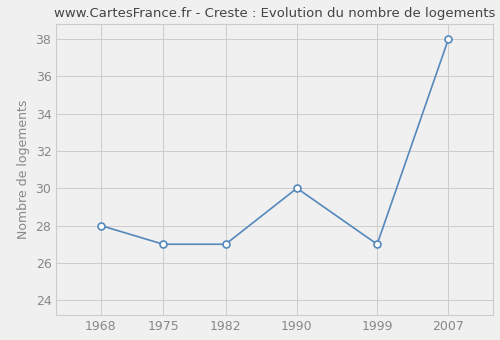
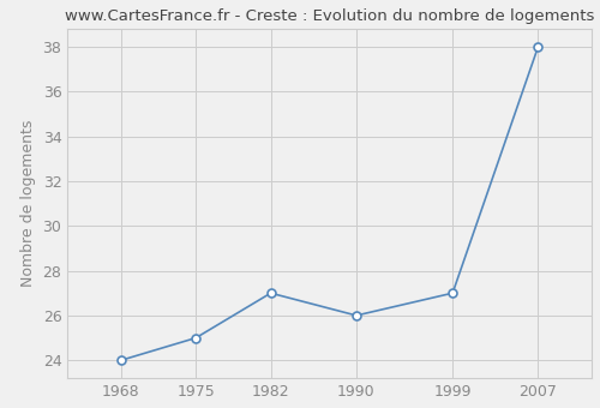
1968: 28 -> 24
1975: 27 -> 25
1990: 30 -> 26
